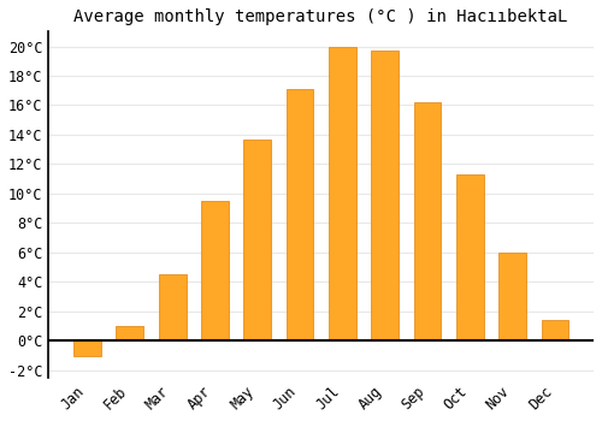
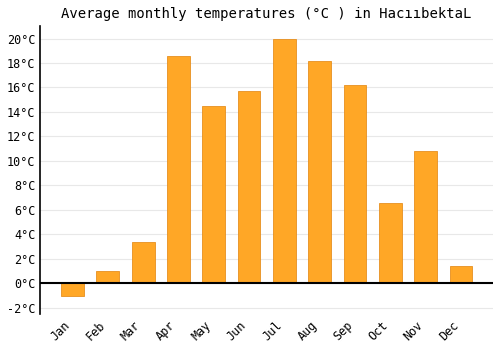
Mar: 4.5°C -> 3.4°C
Apr: 9.5°C -> 18.6°C
May: 13.7°C -> 14.5°C
Jun: 17.1°C -> 15.7°C
Aug: 19.7°C -> 18.2°C
Oct: 11.3°C -> 6.6°C
Nov: 6.0°C -> 10.8°C
